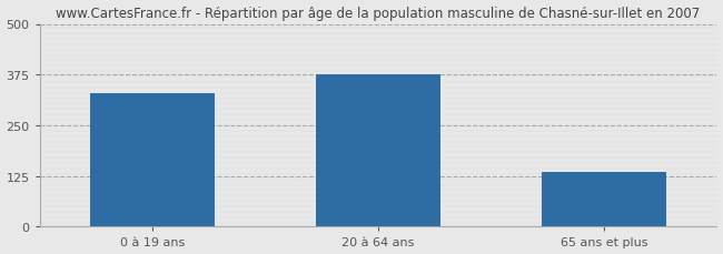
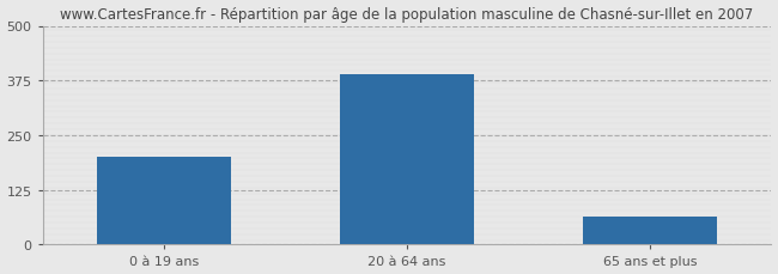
0 à 19 ans: 330 -> 200
20 à 64 ans: 375 -> 390
65 ans et plus: 135 -> 65
